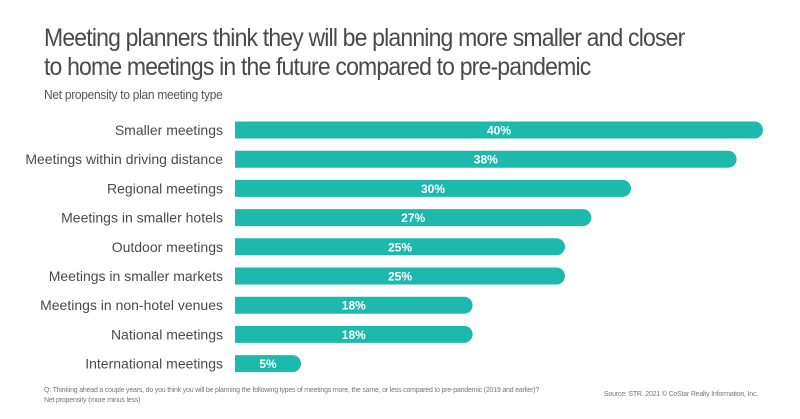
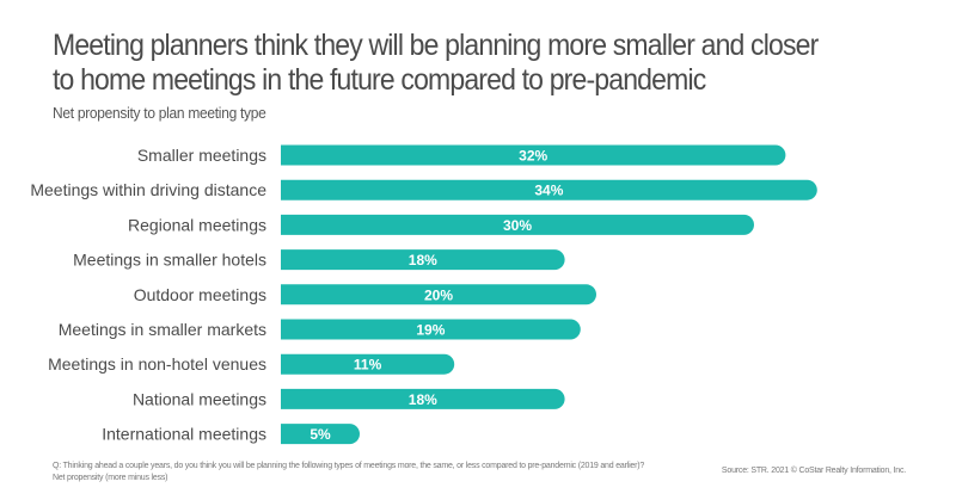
Smaller meetings: 40% -> 32%
Meetings within driving distance: 38% -> 34%
Meetings in smaller hotels: 27% -> 18%
Outdoor meetings: 25% -> 20%
Meetings in smaller markets: 25% -> 19%
Meetings in non-hotel venues: 18% -> 11%
